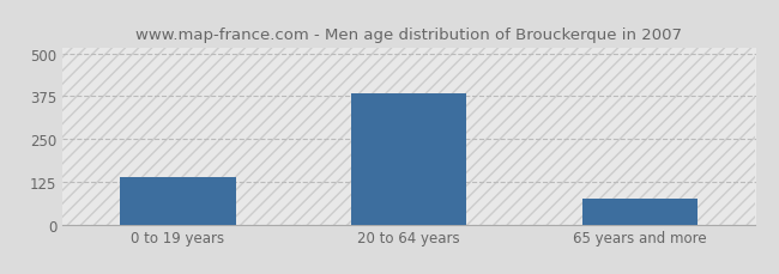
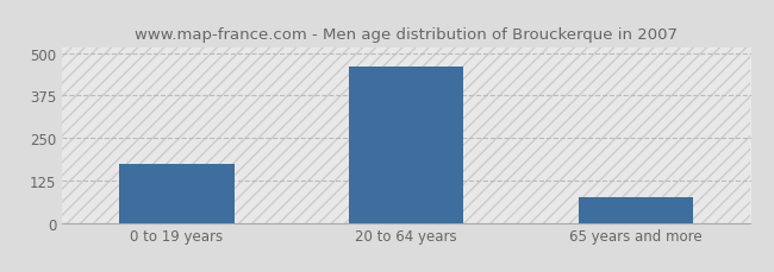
0 to 19 years: 140 -> 175
20 to 64 years: 385 -> 460
